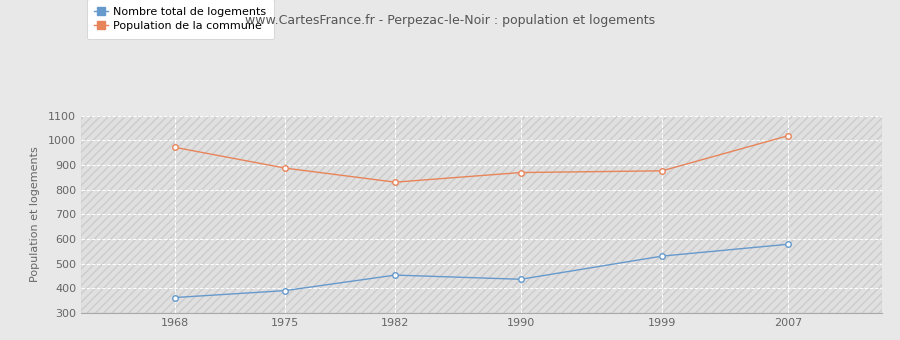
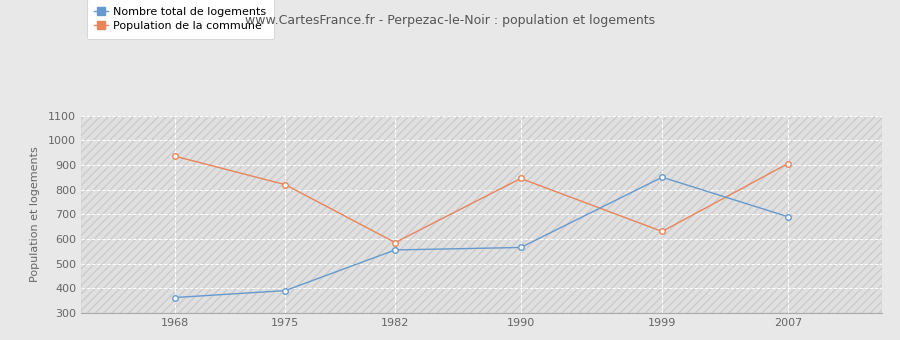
Population de la commune/1968: 971 -> 935
Population de la commune/1975: 887 -> 820
Nombre total de logements/1982: 453 -> 555
Population de la commune/1982: 830 -> 585
Nombre total de logements/1990: 436 -> 565
Population de la commune/1990: 869 -> 845
Nombre total de logements/1999: 530 -> 850
Population de la commune/1999: 876 -> 630
Nombre total de logements/2007: 578 -> 690
Population de la commune/2007: 1018 -> 905
